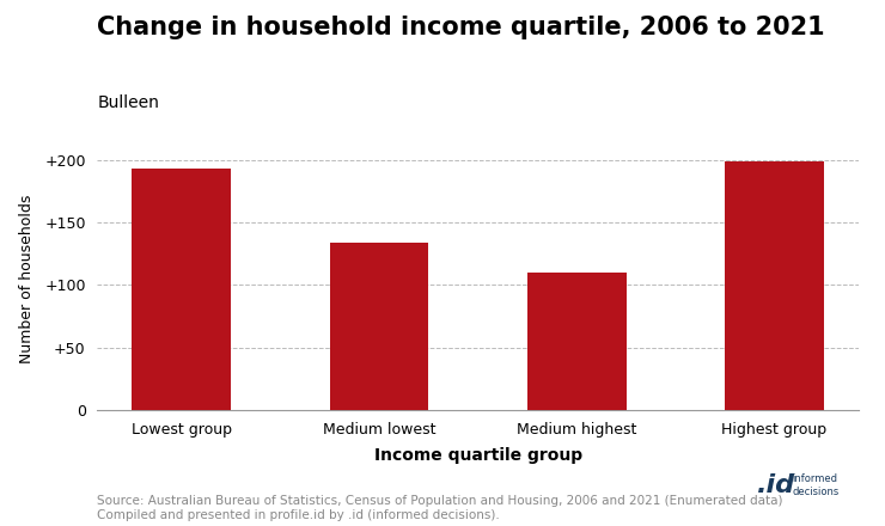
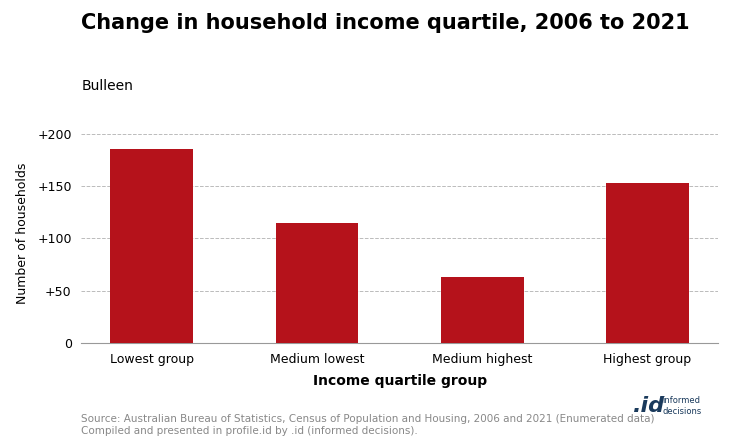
Lowest group: 193 -> 185
Medium lowest: 134 -> 115
Medium highest: 110 -> 63
Highest group: 199 -> 153
